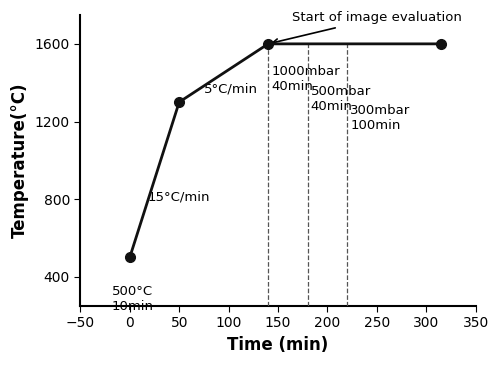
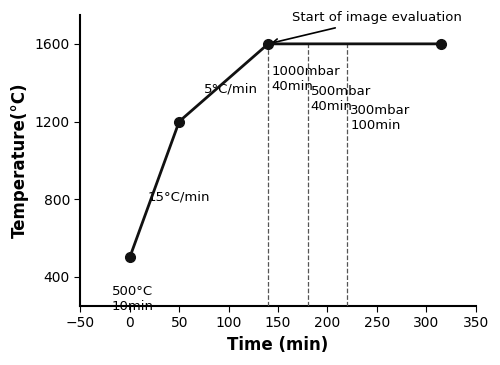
50: 1300 -> 1200
